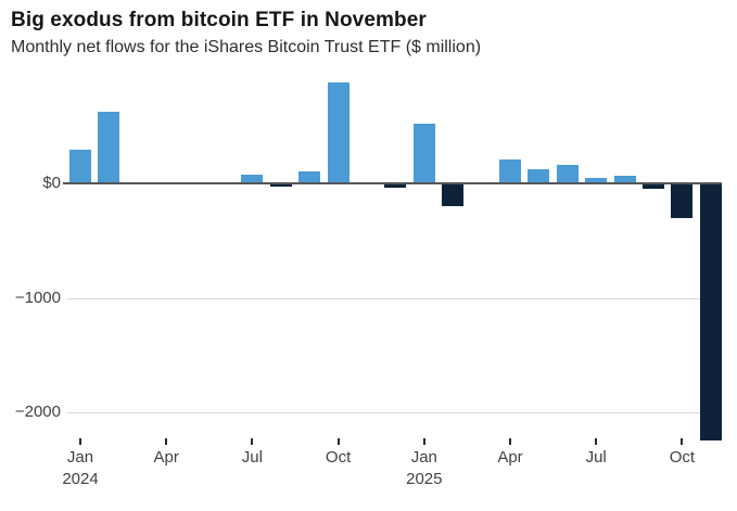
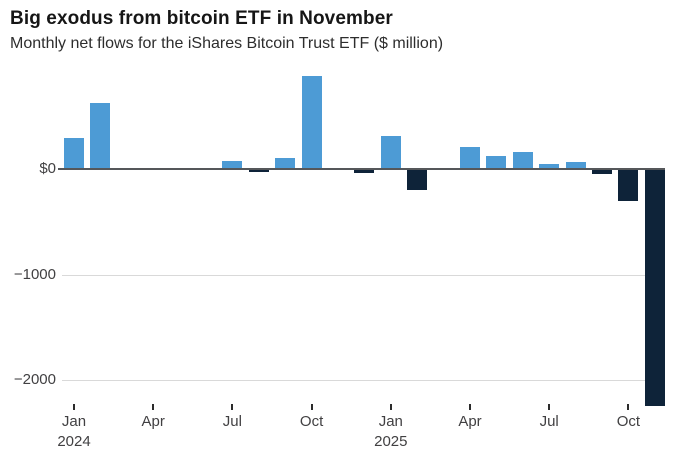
Jan 2025: $520 -> $320
